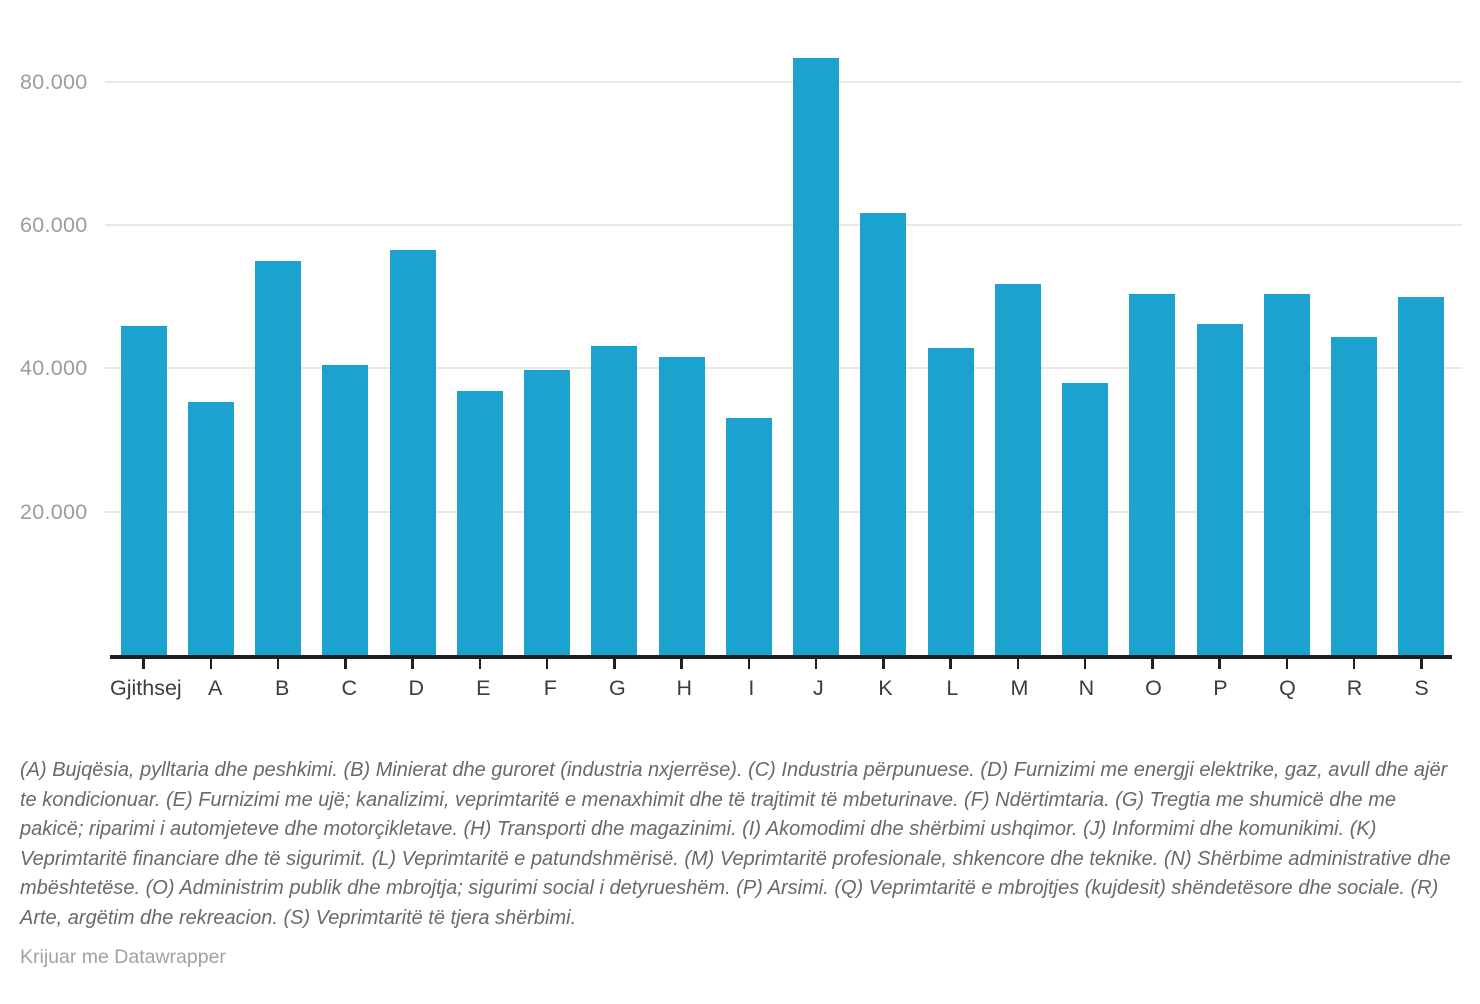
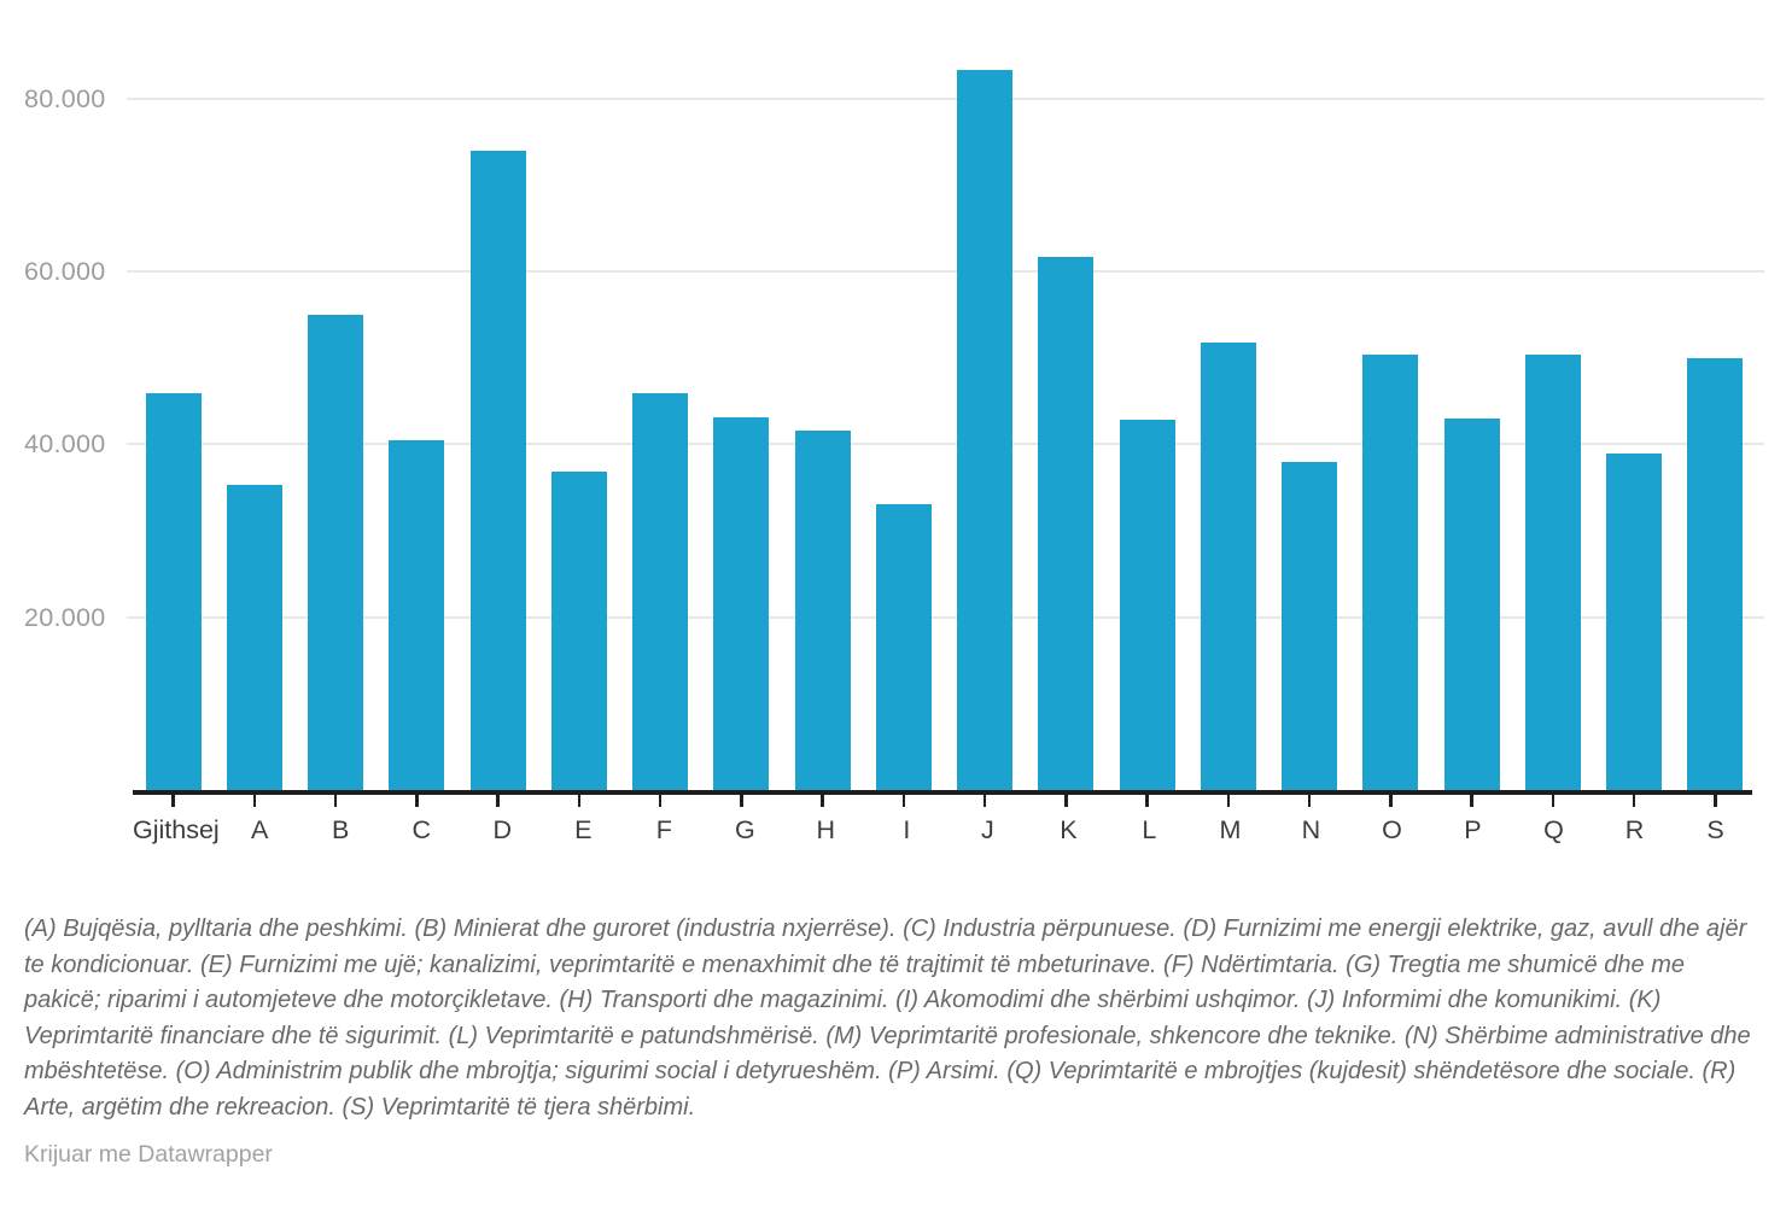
D: 56000 -> 74000
F: 40000 -> 46000
P: 46000 -> 43000
R: 44000 -> 39000
